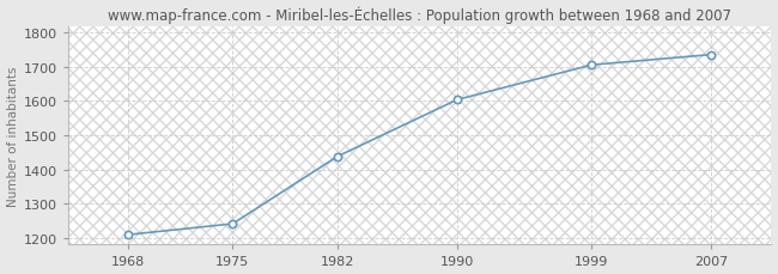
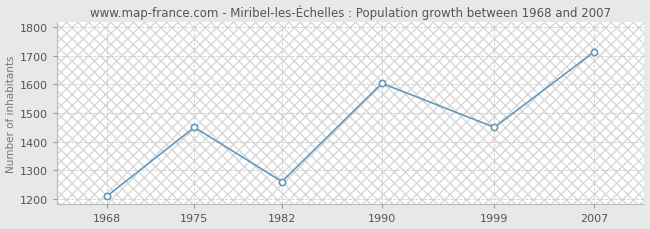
1975: 1241 -> 1450
1982: 1438 -> 1260
1999: 1706 -> 1450
2007: 1736 -> 1715
